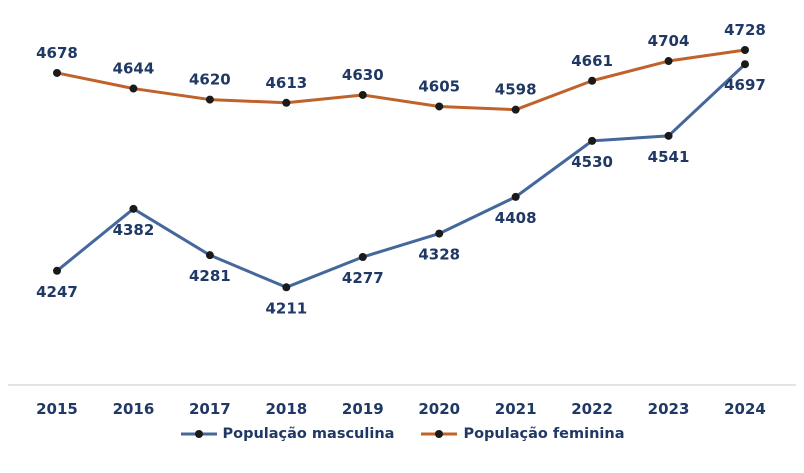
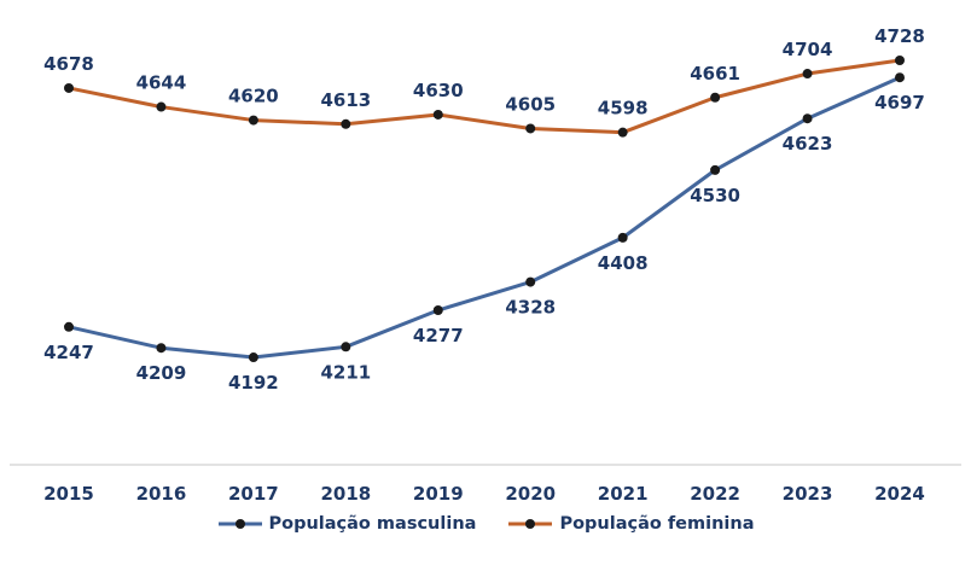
População masculina/2016: 4382 -> 4209
População masculina/2017: 4281 -> 4192
População masculina/2023: 4541 -> 4623
